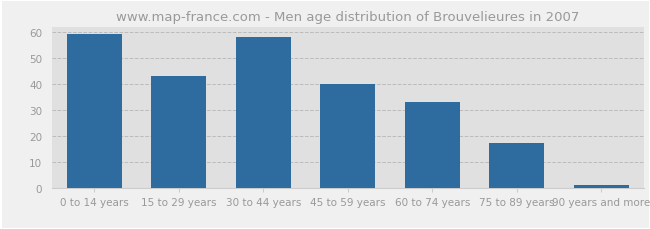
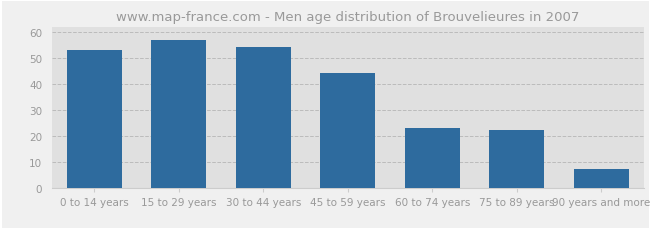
0 to 14 years: 59 -> 53
15 to 29 years: 43 -> 57
30 to 44 years: 58 -> 54
45 to 59 years: 40 -> 44
60 to 74 years: 33 -> 23
75 to 89 years: 17 -> 22
90 years and more: 1 -> 7
